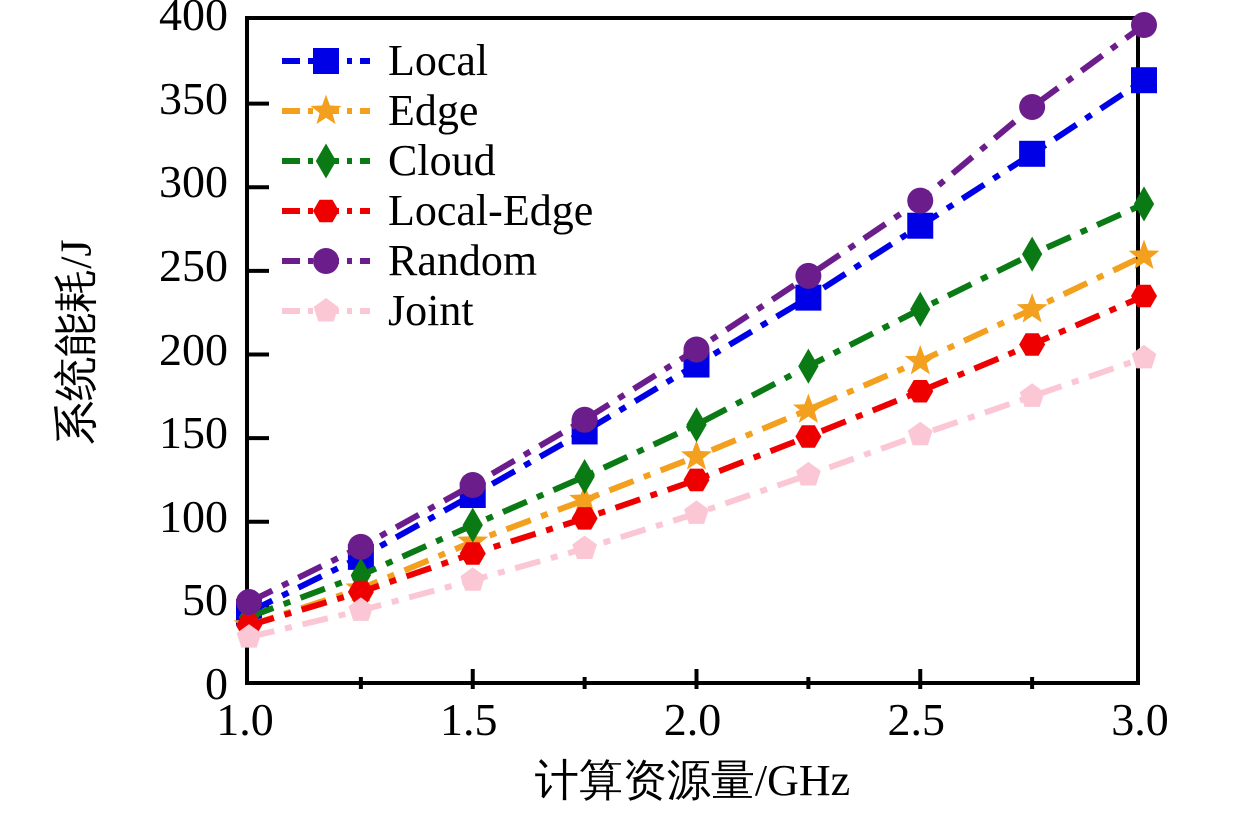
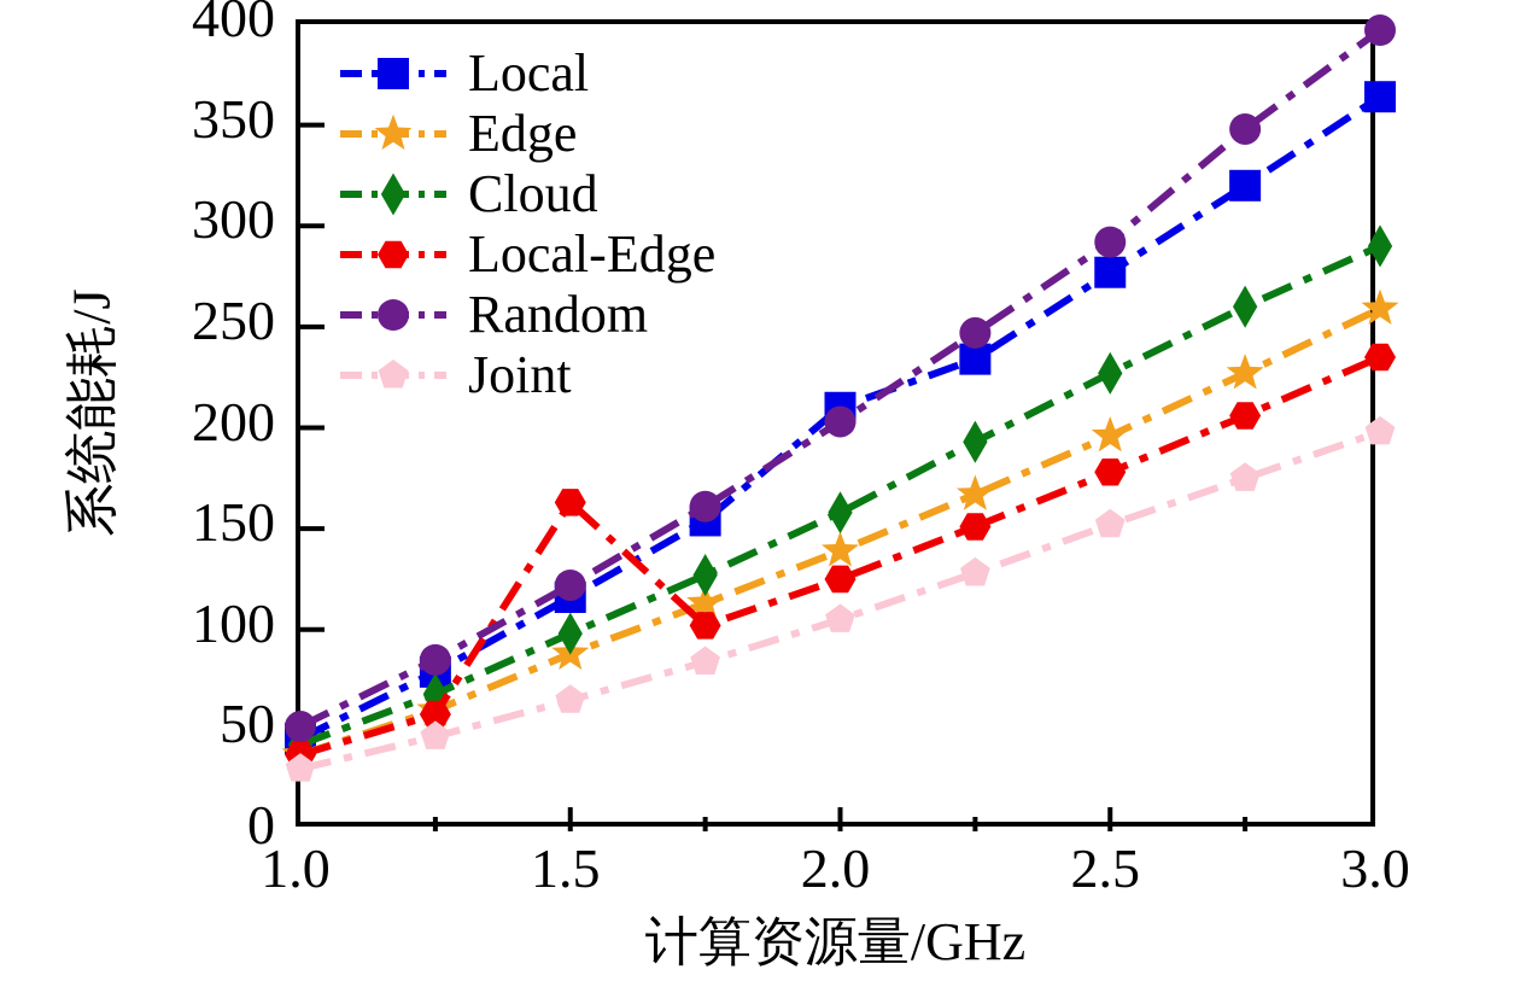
Local-Edge/1.5: 81 -> 163
Local/2.0: 194 -> 210
